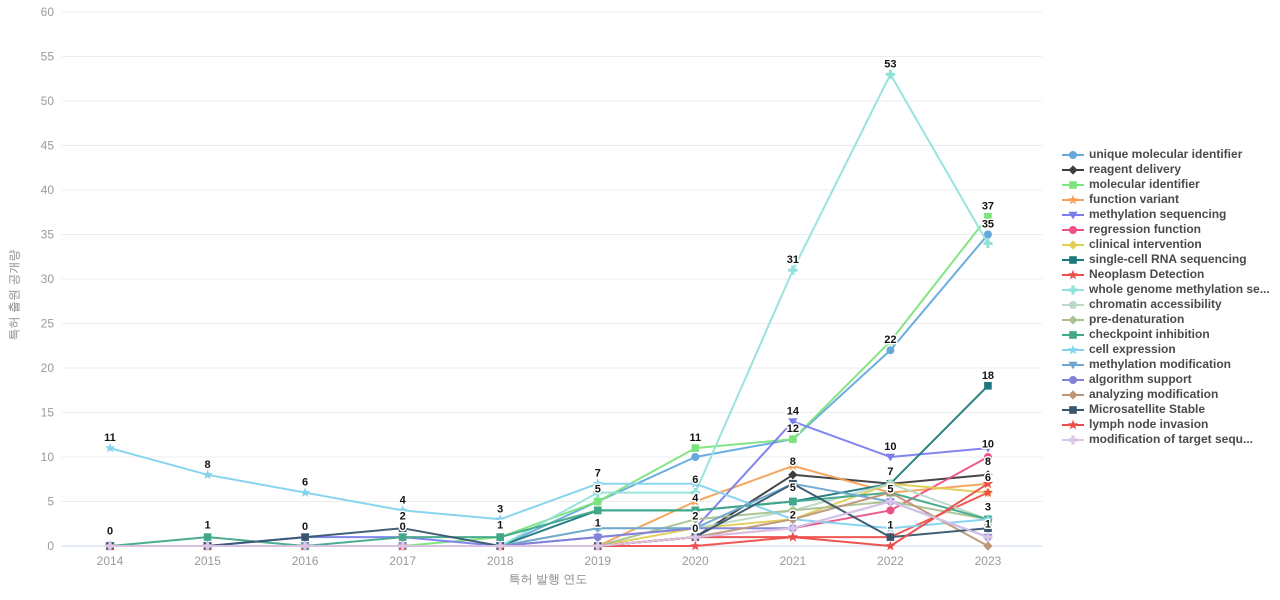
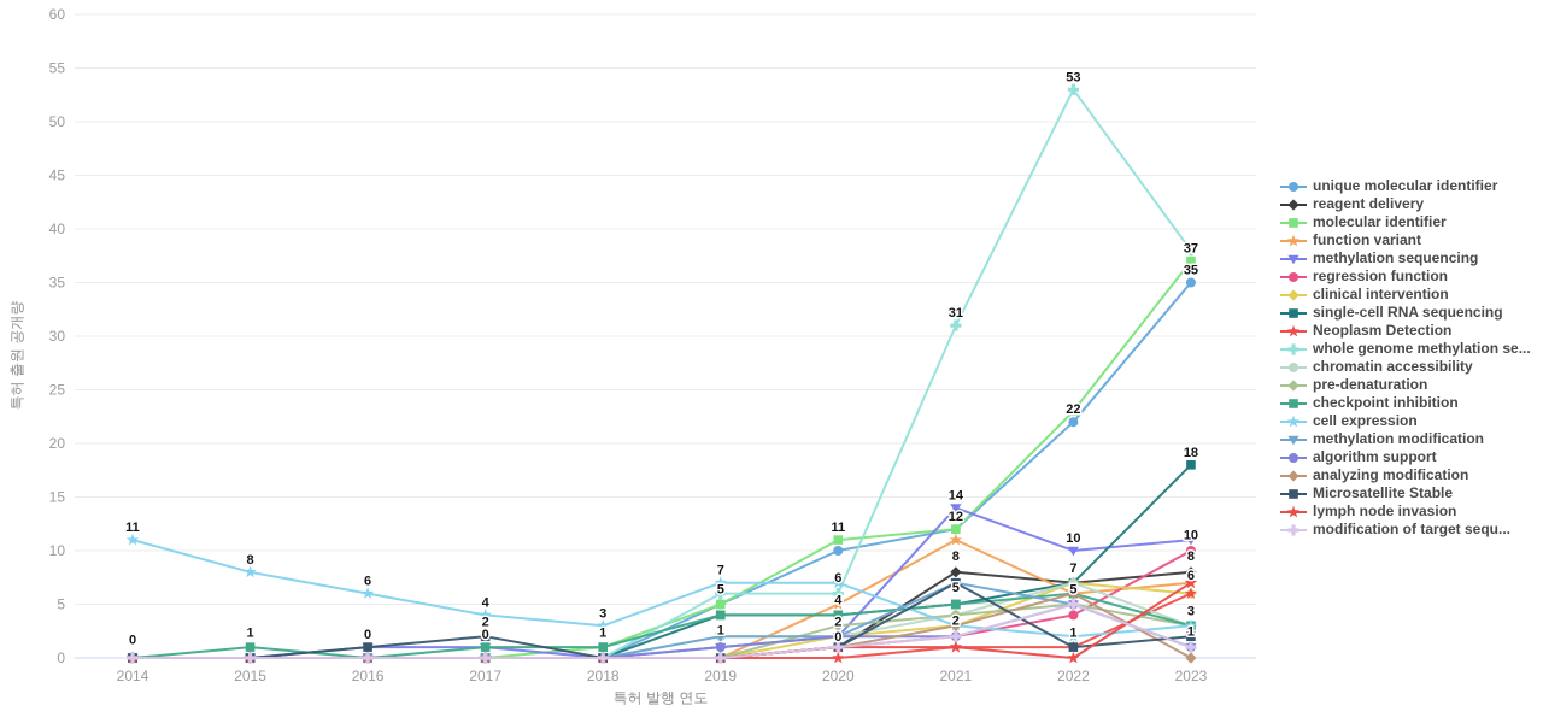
function variant/2021: 9 -> 11
whole genome methylation se.../2023: 34 -> 38
